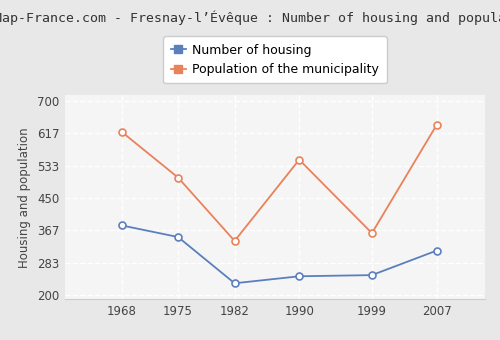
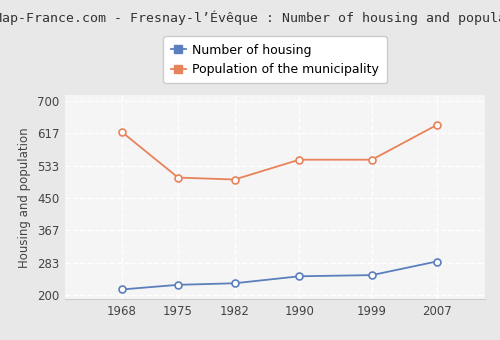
Number of housing/1968: 380 -> 215
Number of housing/1975: 350 -> 227
Population of the municipality/1982: 340 -> 498
Population of the municipality/1999: 360 -> 549
Number of housing/2007: 315 -> 287
